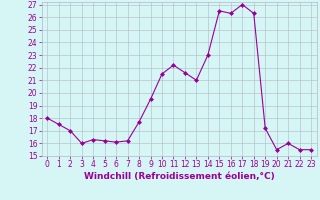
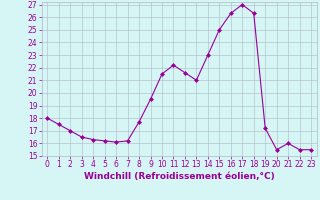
3: 16.0 -> 16.5
15: 26.5 -> 25.0
